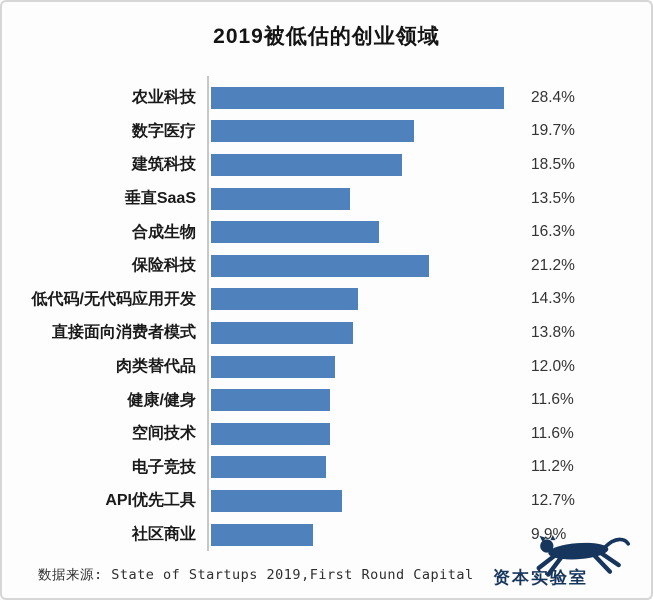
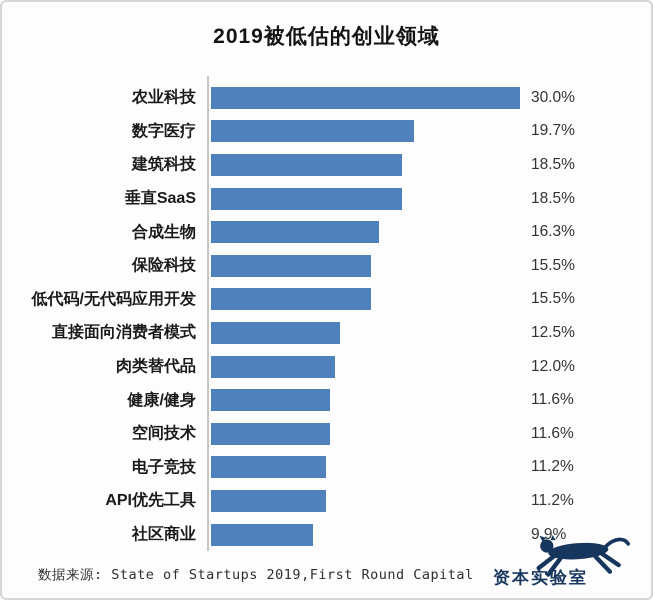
农业科技: 28.4% -> 30.0%
垂直SaaS: 13.5% -> 18.5%
保险科技: 21.2% -> 15.5%
低代码/无代码应用开发: 14.3% -> 15.5%
直接面向消费者模式: 13.8% -> 12.5%
API优先工具: 12.7% -> 11.2%
